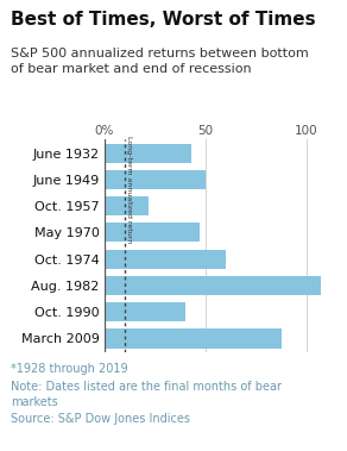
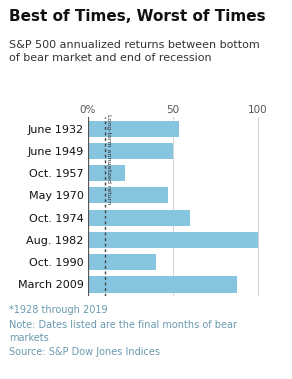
June 1932: 43 -> 54
Aug. 1982: 107 -> 100
